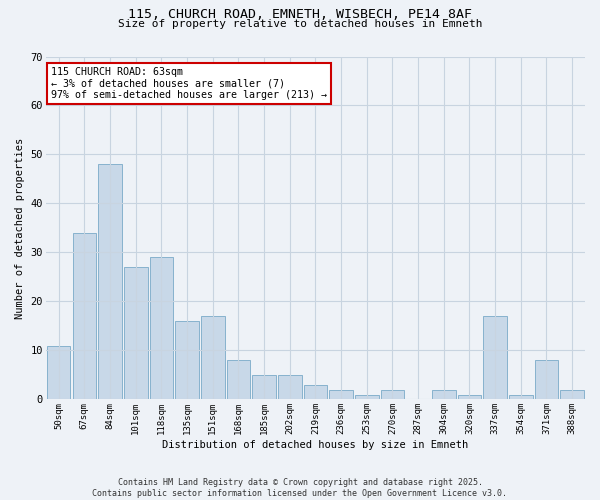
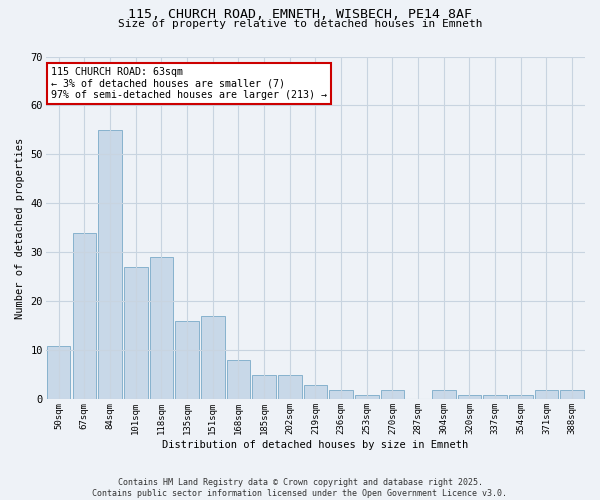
84sqm: 48 -> 55
337sqm: 17 -> 1
371sqm: 8 -> 2
